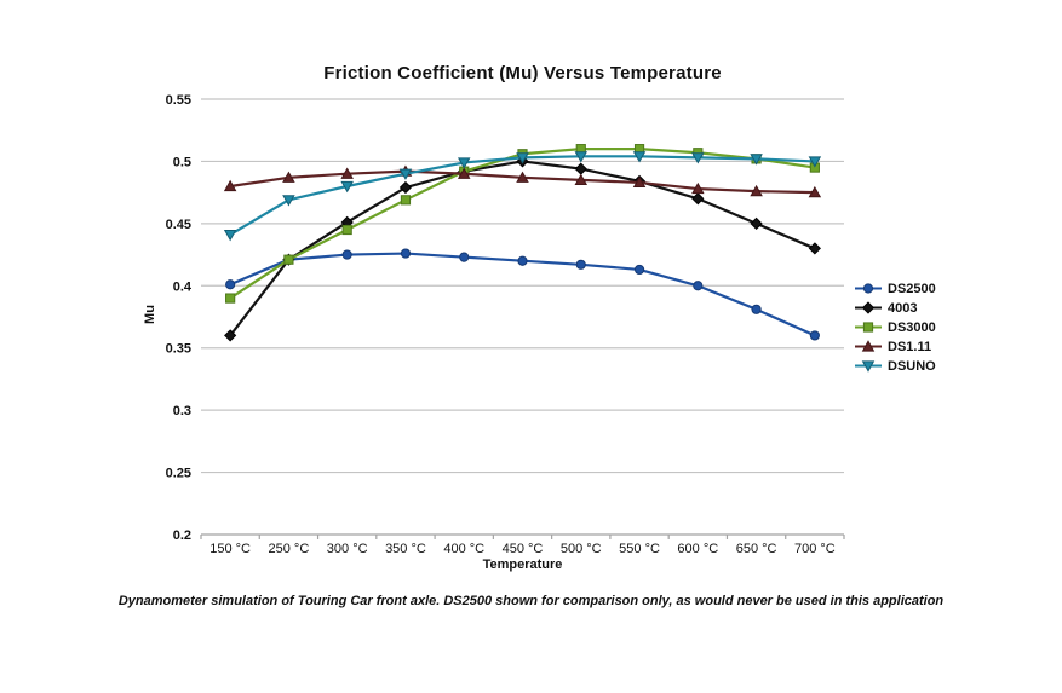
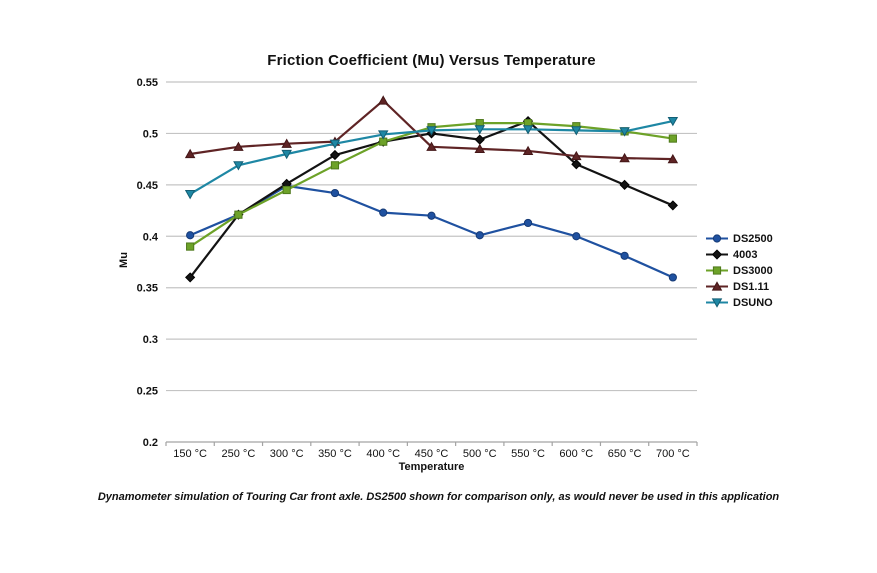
DS2500/300 °C: 0.425 -> 0.449
DS2500/350 °C: 0.426 -> 0.442
DS1.11/400 °C: 0.490 -> 0.532
DS2500/500 °C: 0.417 -> 0.401
4003/550 °C: 0.484 -> 0.512
DSUNO/700 °C: 0.500 -> 0.512
